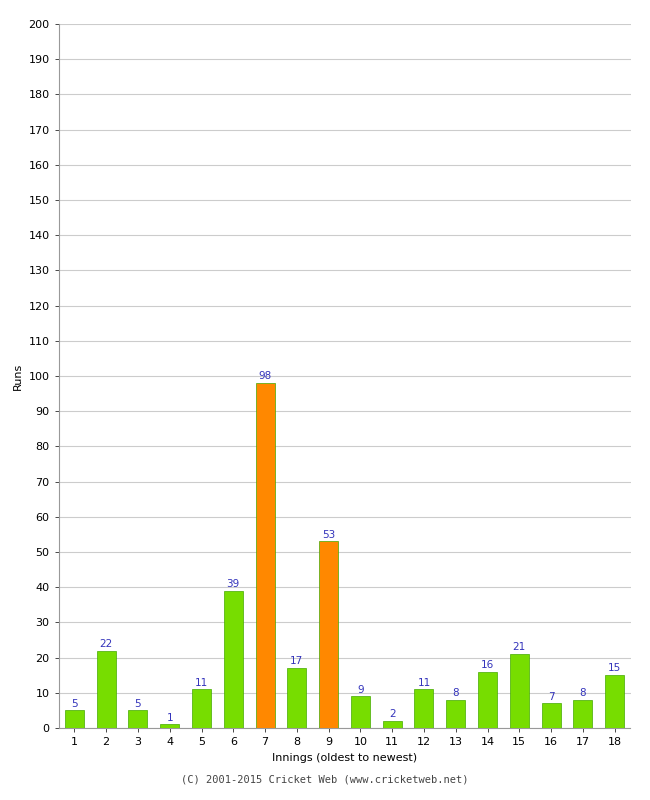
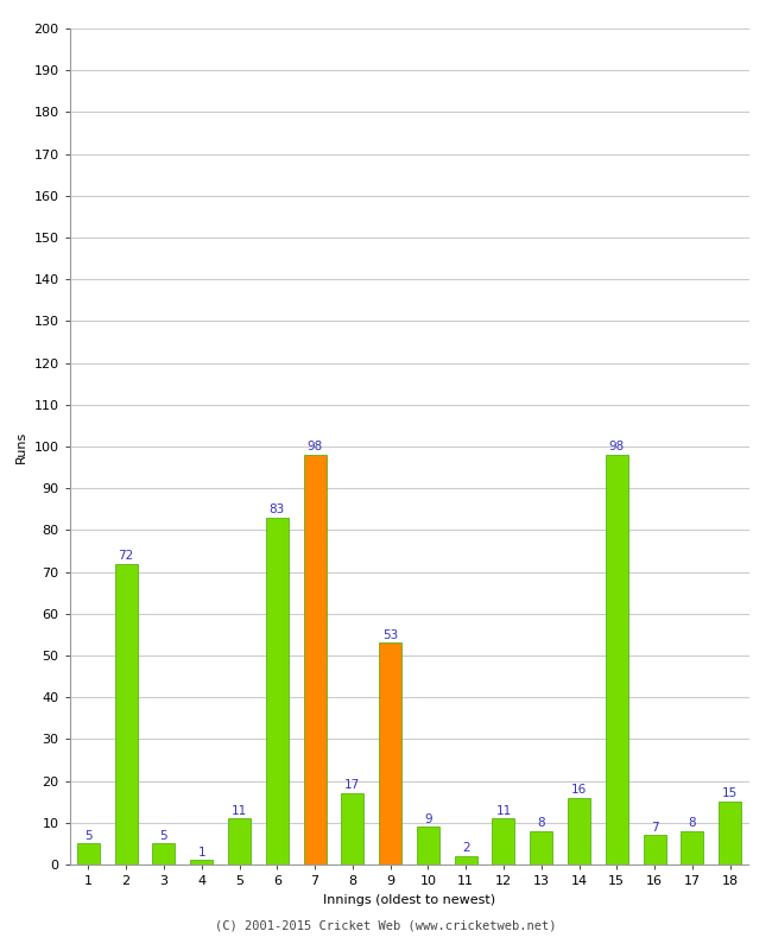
2: 22 -> 72
6: 39 -> 83
15: 21 -> 98
